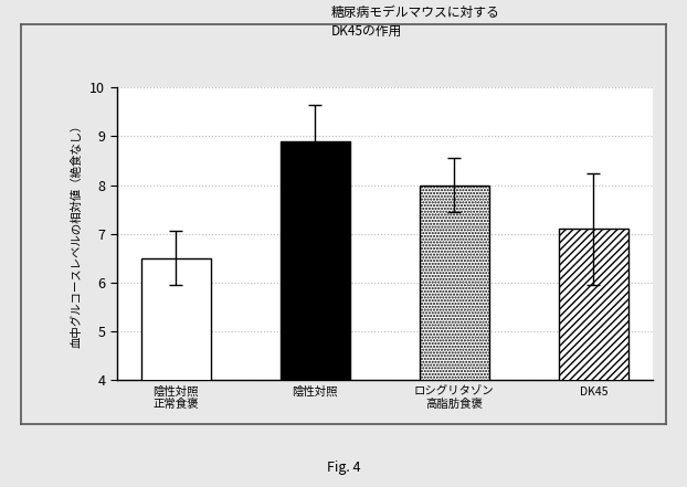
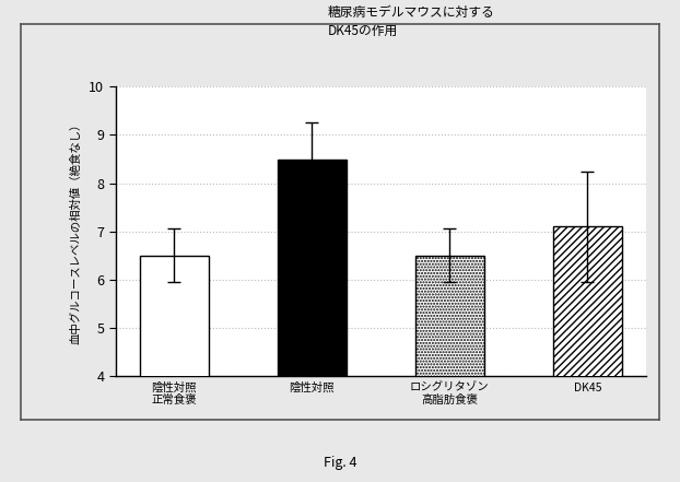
陰性対照: 8.9 -> 8.5
ロシグリタゾン 高脂肪食褒: 8.0 -> 6.5
